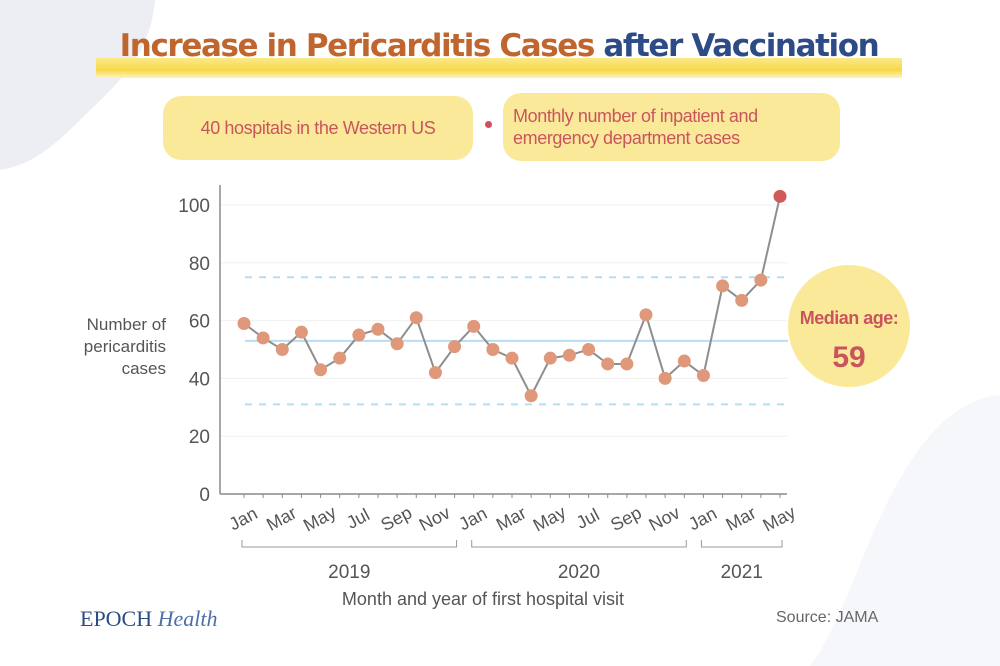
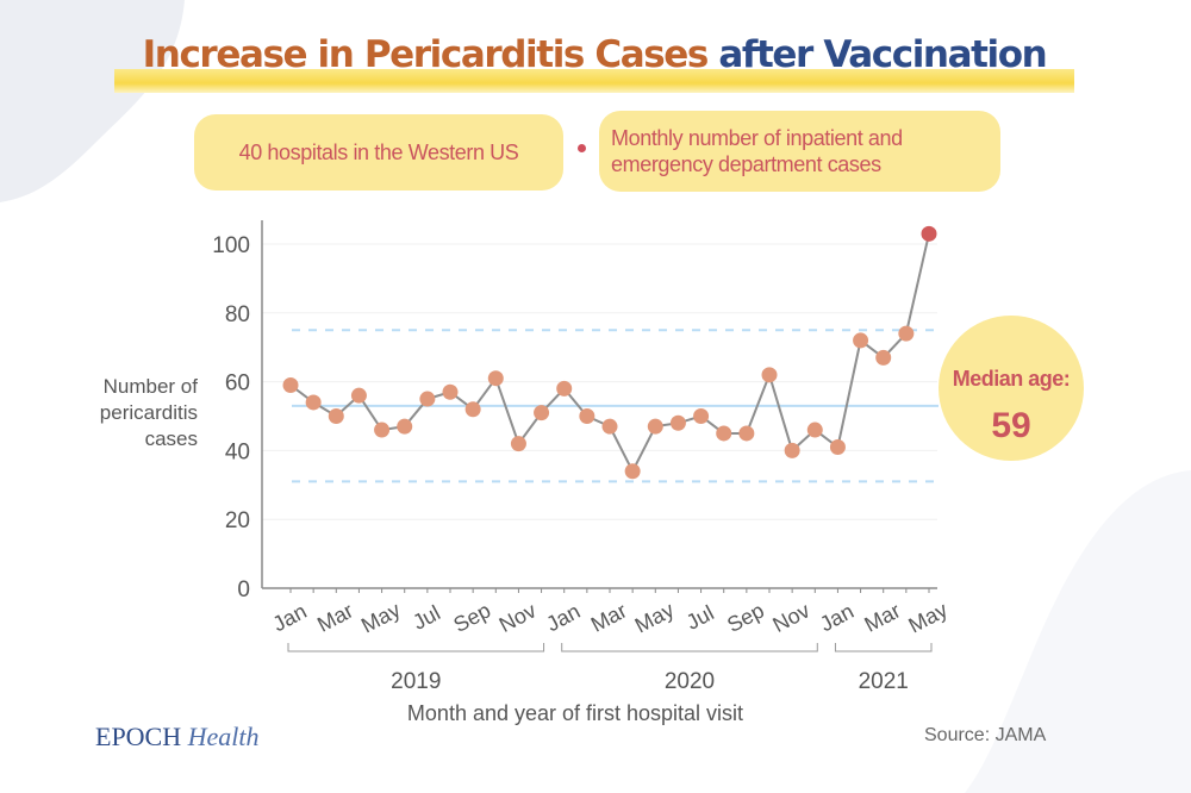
May 2019: 43 -> 46
